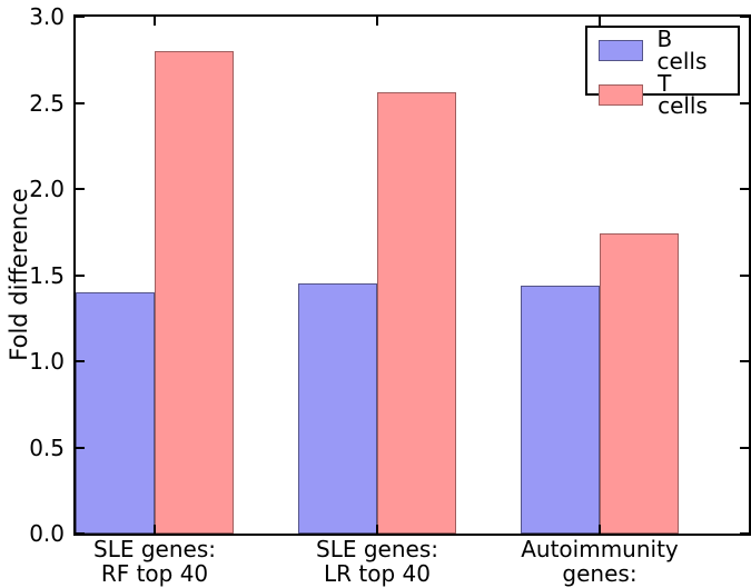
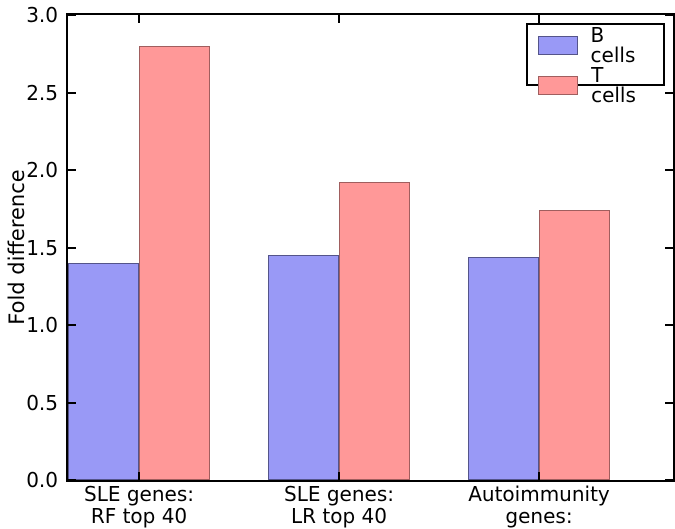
T cells/SLE genes: LR top 40: 2.56 -> 1.92
